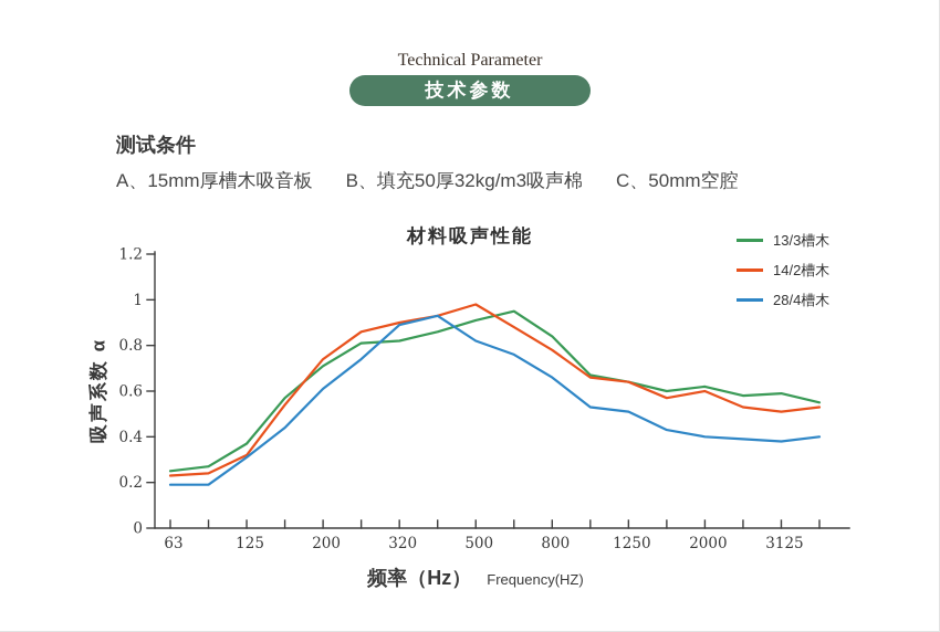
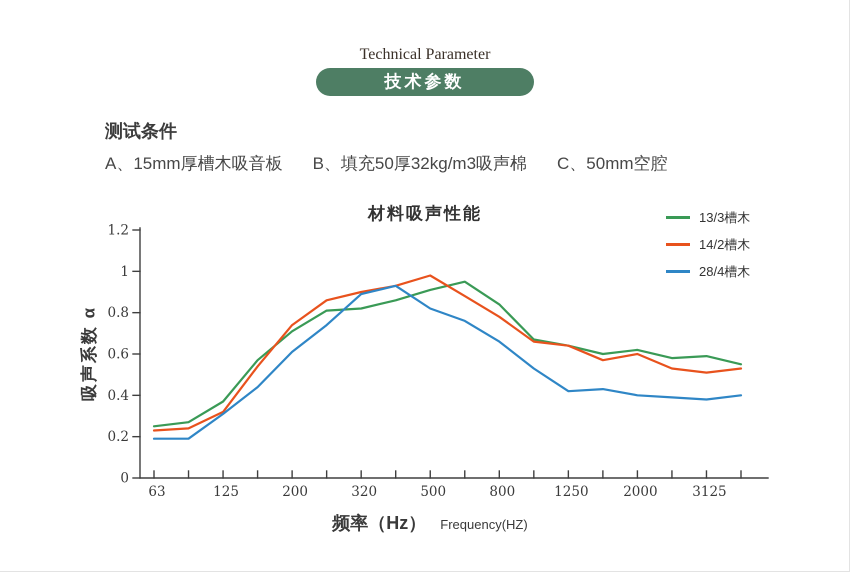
28/4槽木/1250: 0.51 -> 0.42
